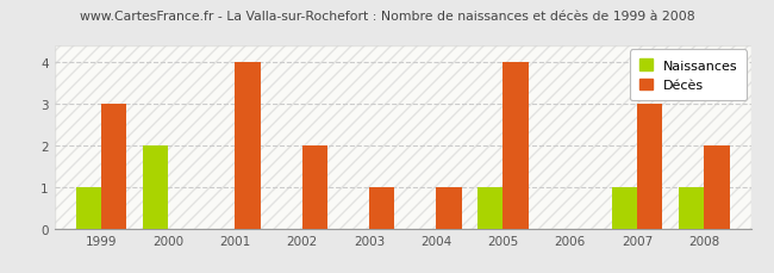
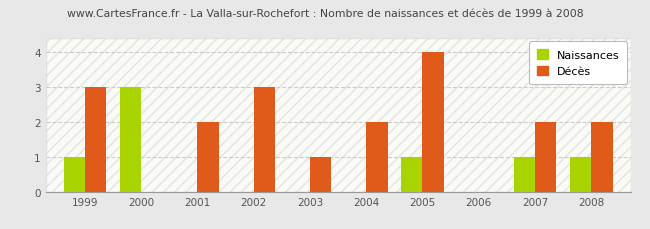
Naissances/2000: 2 -> 3
Décès/2001: 4 -> 2
Décès/2002: 2 -> 3
Décès/2004: 1 -> 2
Décès/2007: 3 -> 2
